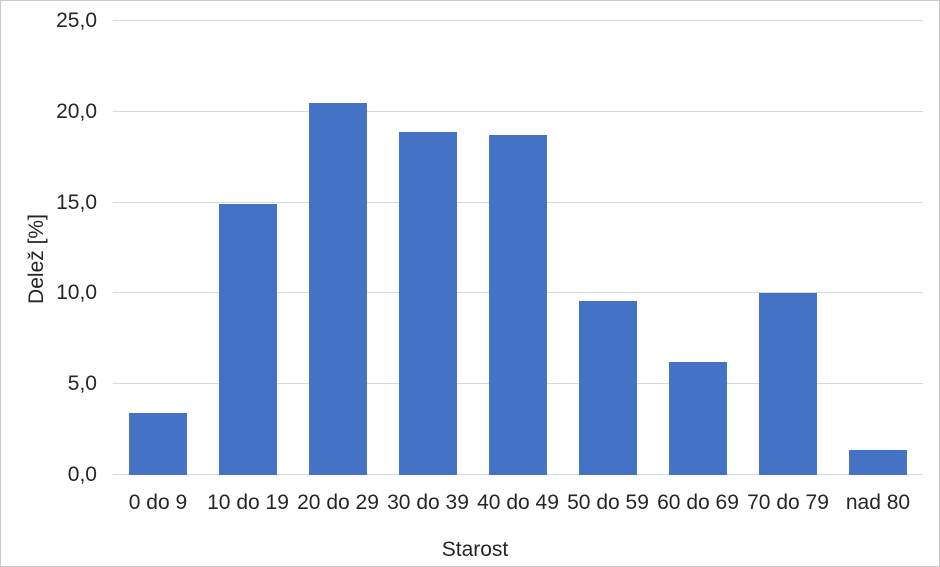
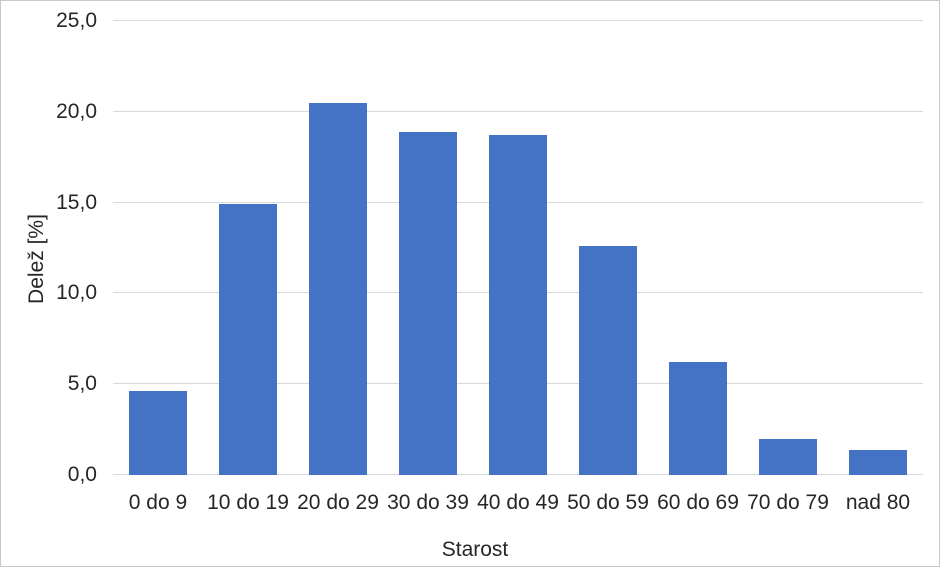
0 do 9: 3,4 -> 4,6
50 do 59: 9,6 -> 12,6
70 do 79: 10,0 -> 2,0
